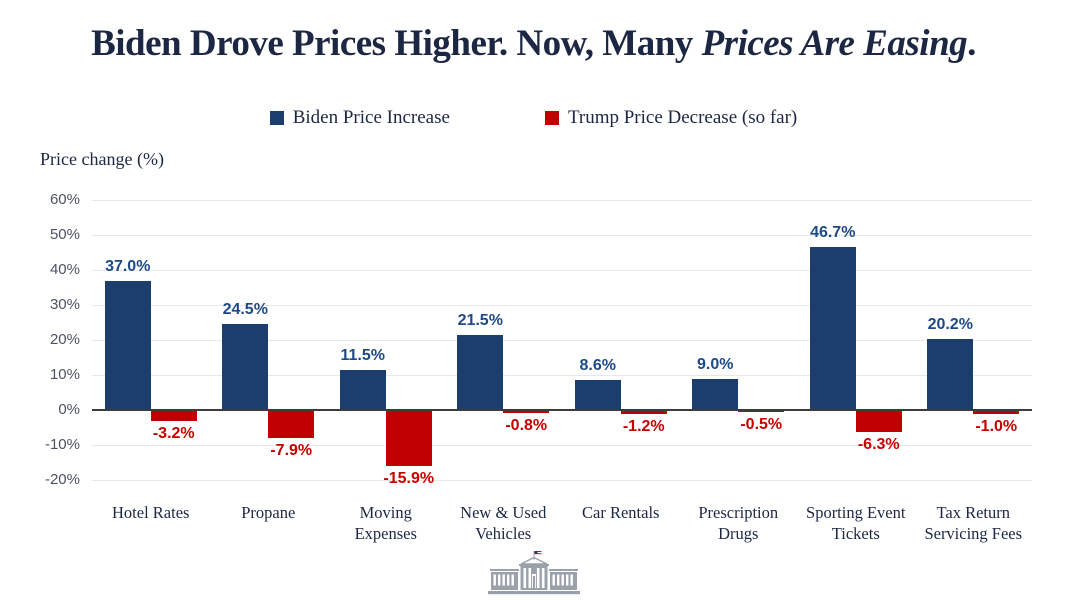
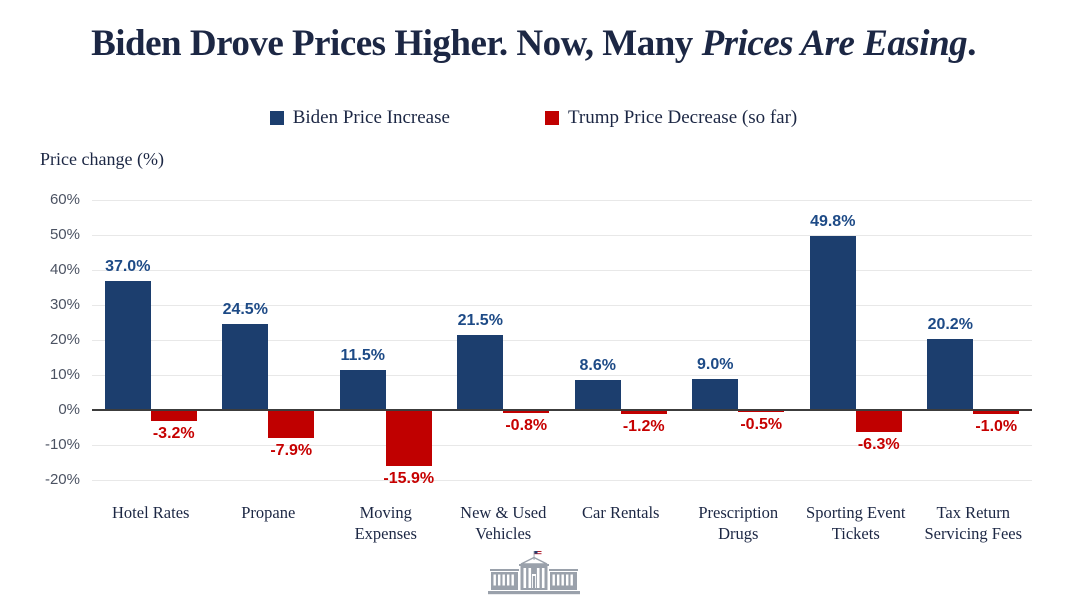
Biden Price Increase/Sporting Event Tickets: 46.7% -> 49.8%
